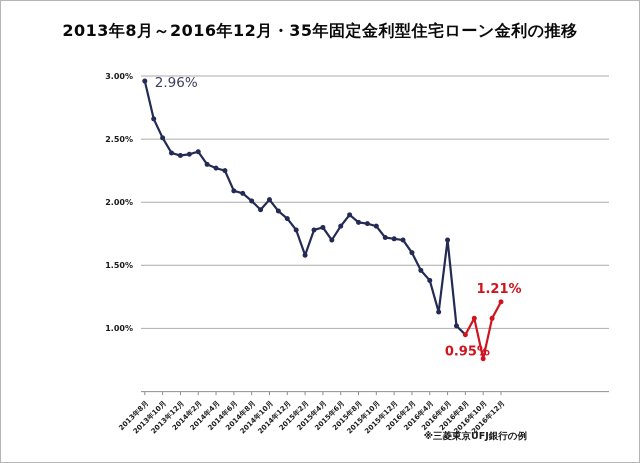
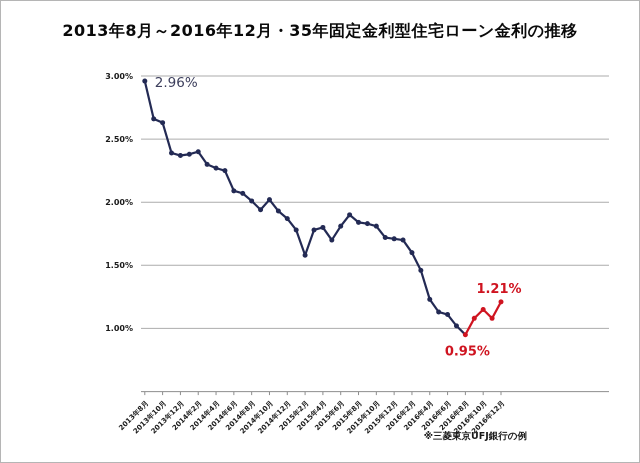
2013年10月: 2.51% -> 2.63%
2016年4月: 1.38% -> 1.23%
2016年6月: 1.70% -> 1.11%
2016年10月: 0.76% -> 1.15%
